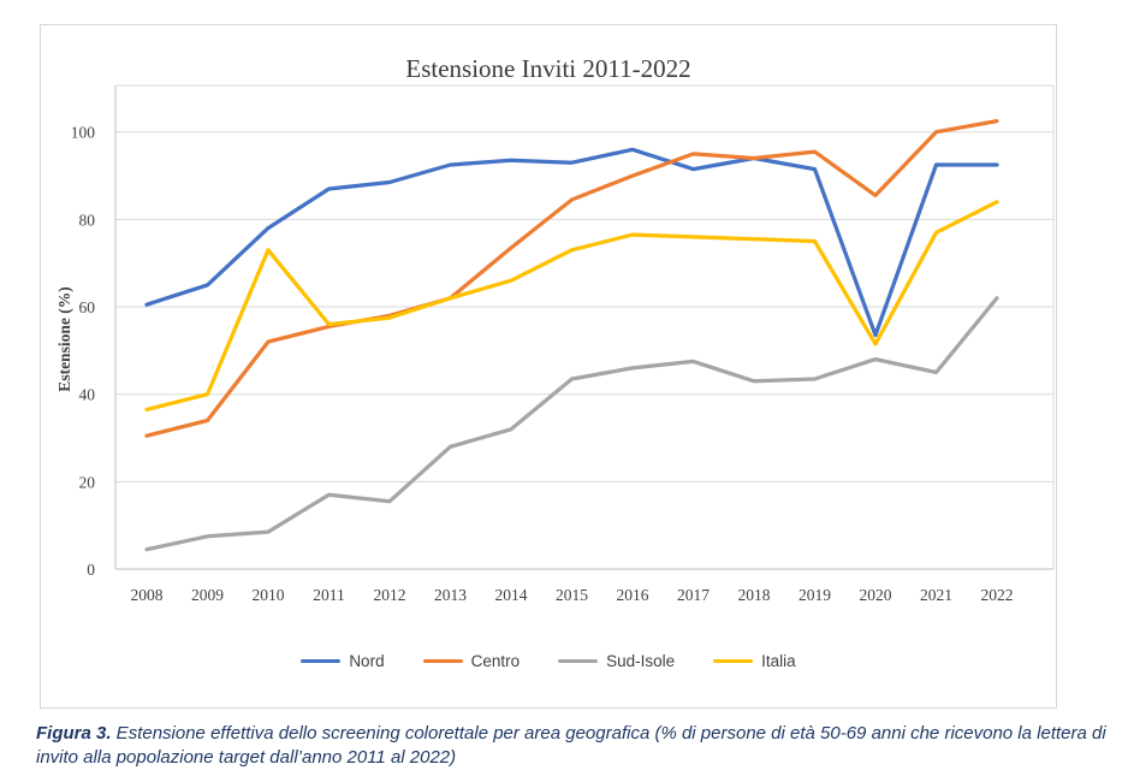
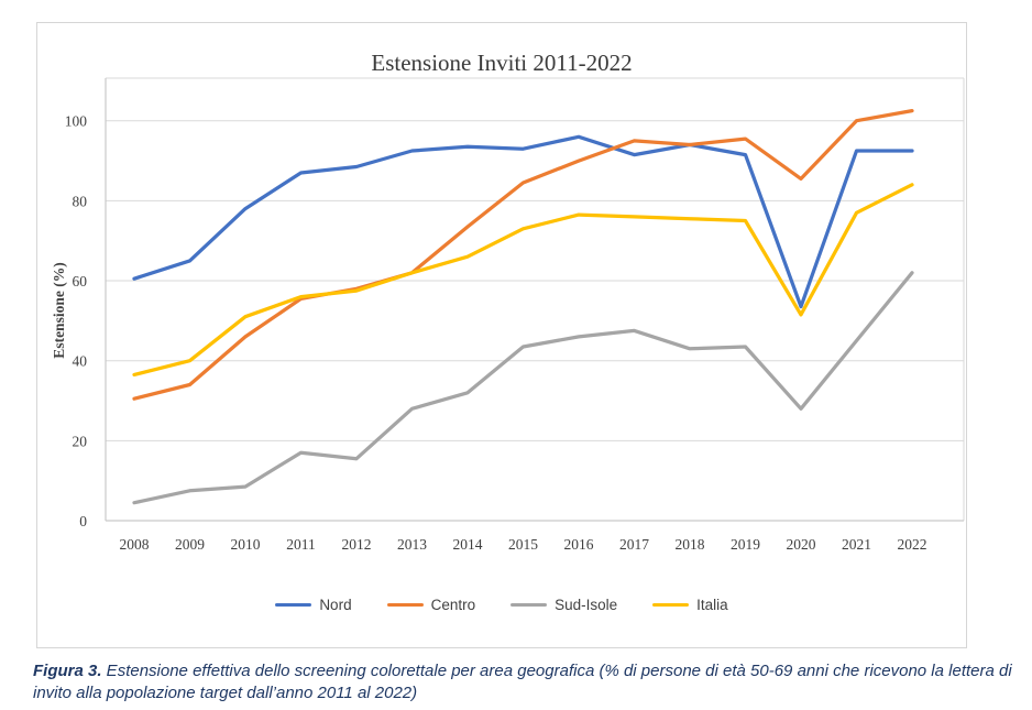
Centro/2010: 52 -> 46
Italia/2010: 73 -> 51
Sud-Isole/2020: 48 -> 28
